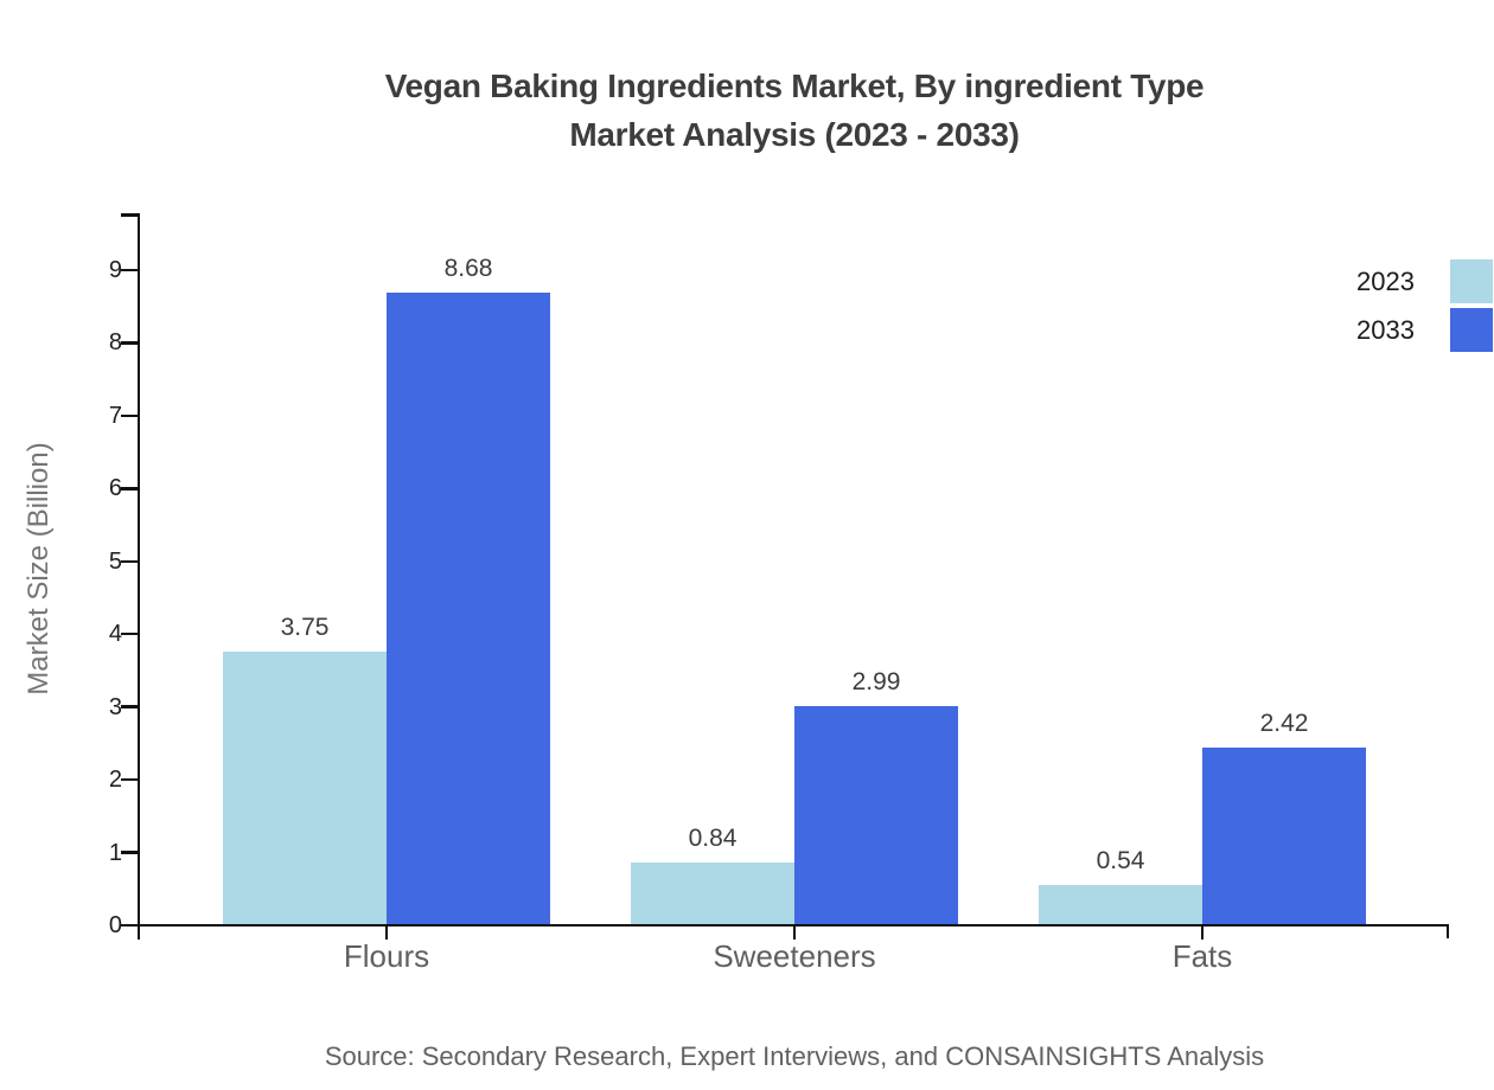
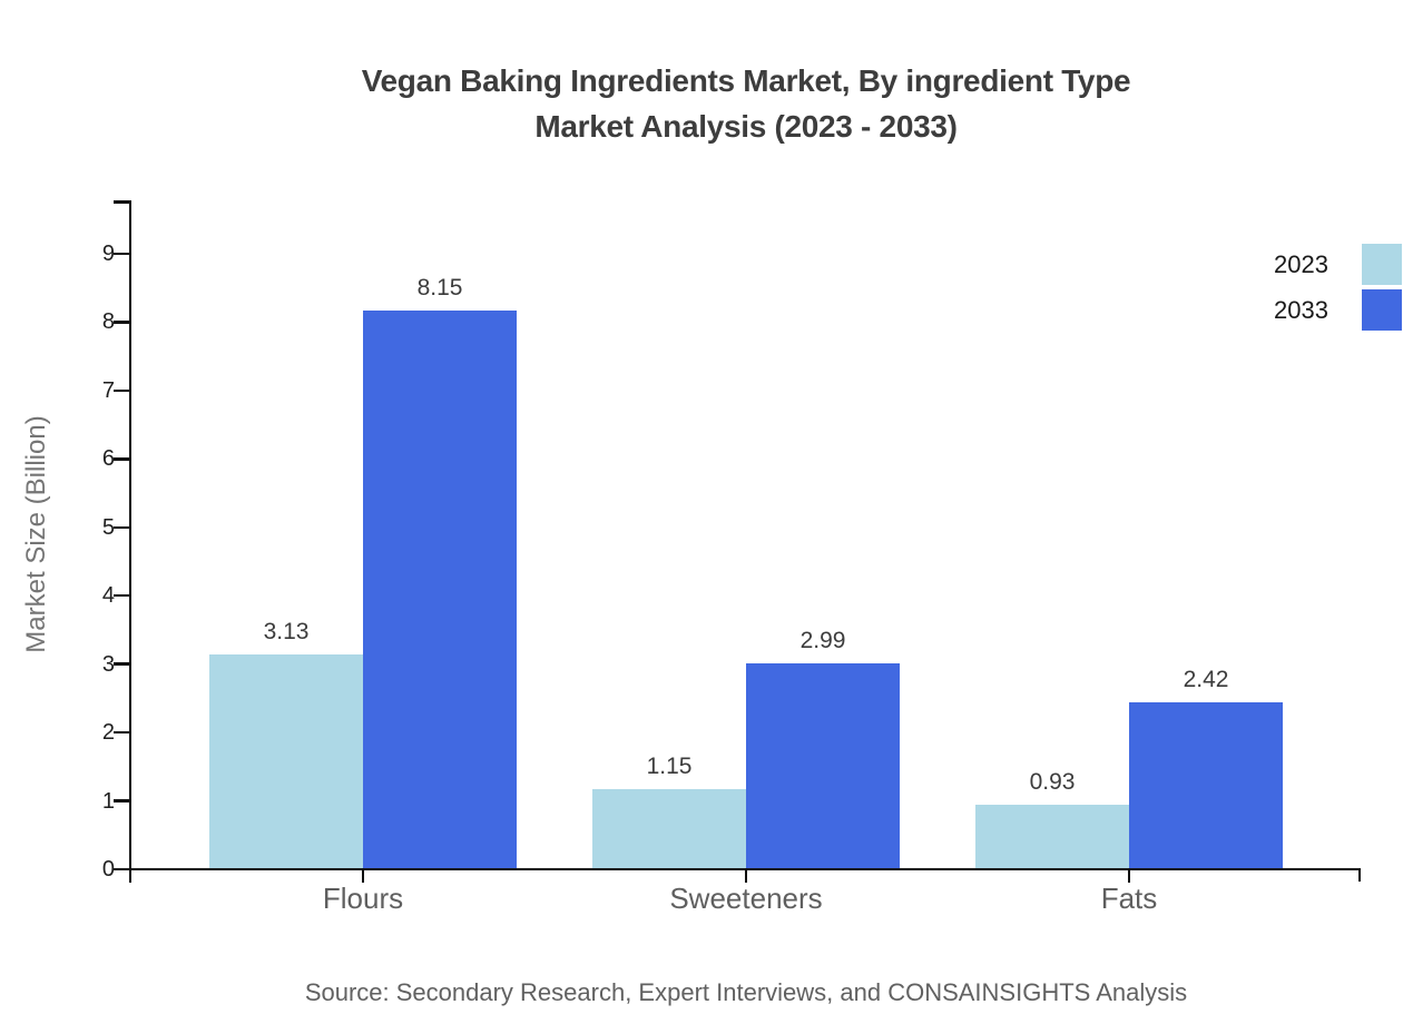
2023/Flours: 3.75 -> 3.13
2033/Flours: 8.68 -> 8.15
2023/Sweeteners: 0.84 -> 1.15
2023/Fats: 0.54 -> 0.93
